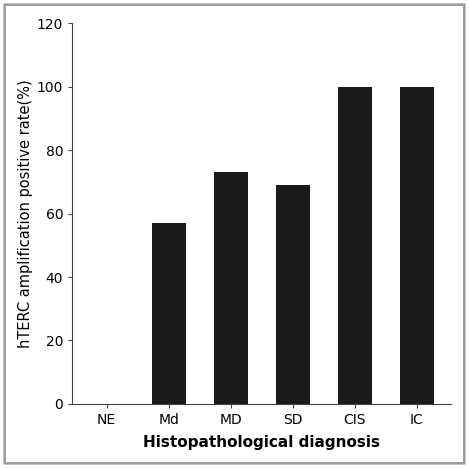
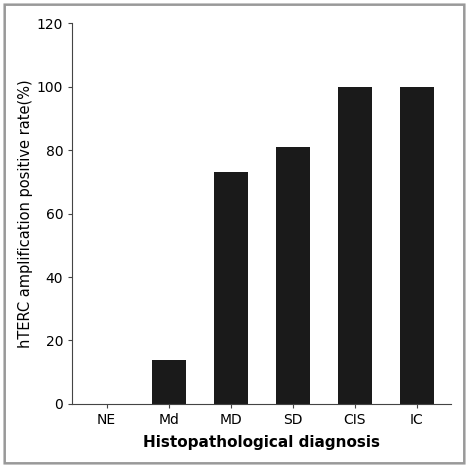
Md: 57 -> 14
SD: 69 -> 81
